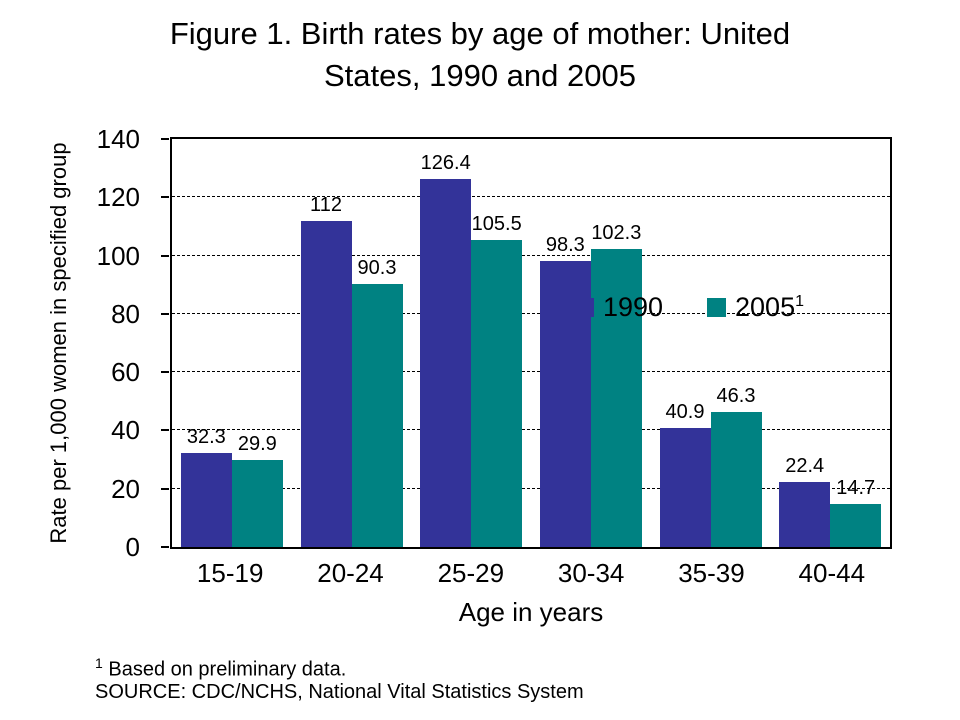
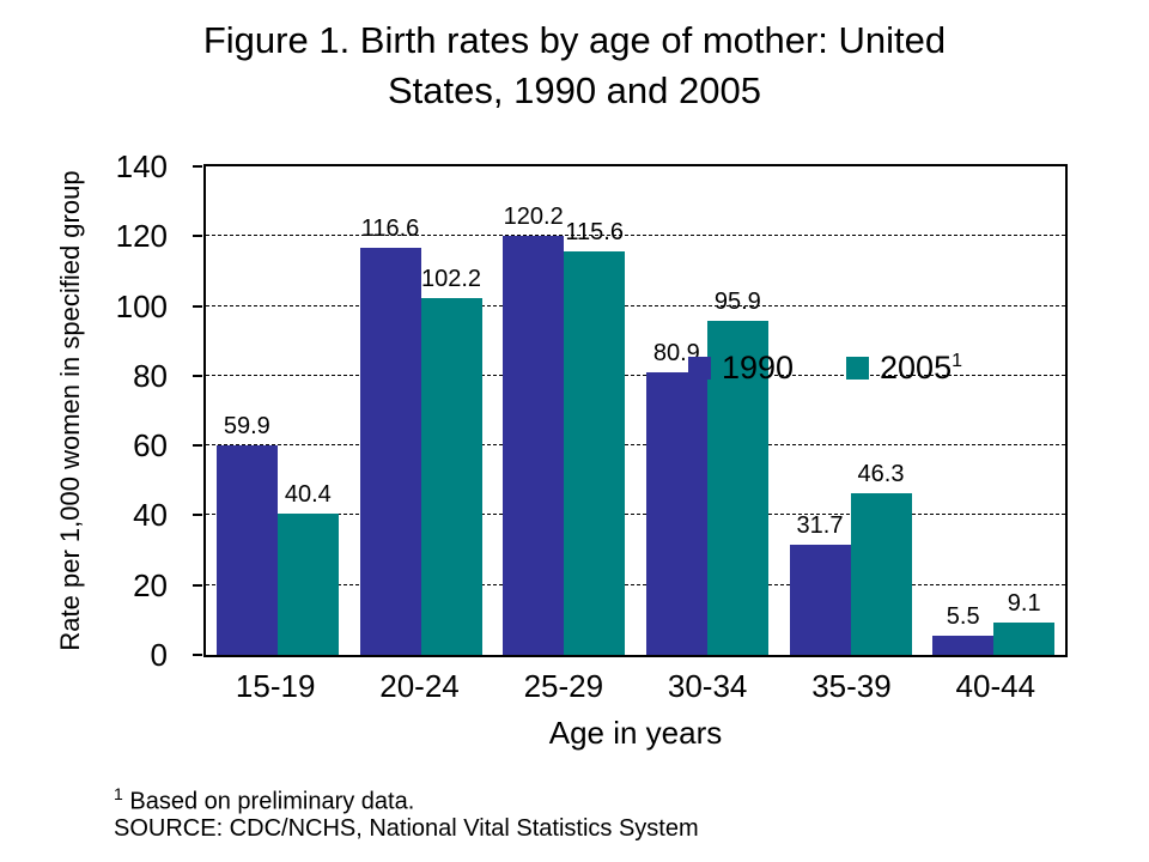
1990/15-19: 32.3 -> 59.9
2005/15-19: 29.9 -> 40.4
1990/20-24: 112 -> 116.6
2005/20-24: 90.3 -> 102.2
1990/25-29: 126.4 -> 120.2
2005/25-29: 105.5 -> 115.6
1990/30-34: 98.3 -> 80.9
2005/30-34: 102.3 -> 95.9
1990/35-39: 40.9 -> 31.7
1990/40-44: 22.4 -> 5.5
2005/40-44: 14.7 -> 9.1
